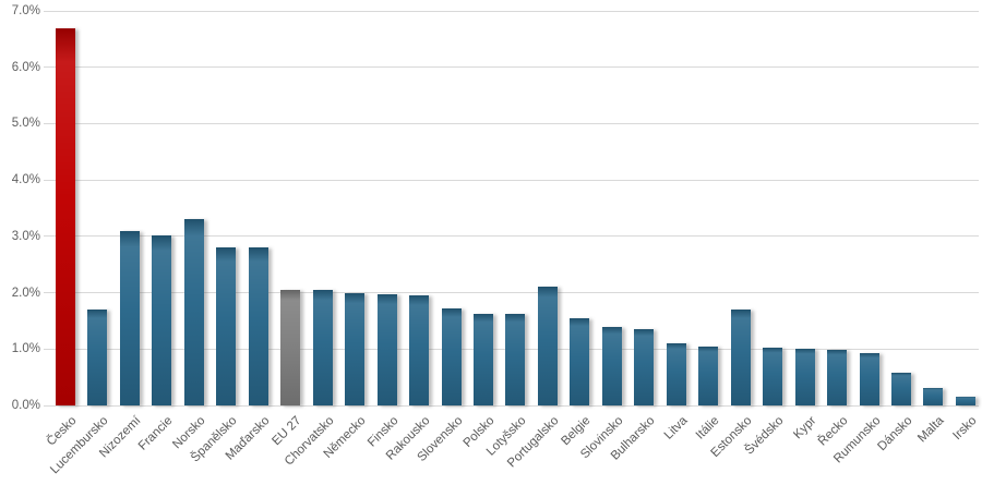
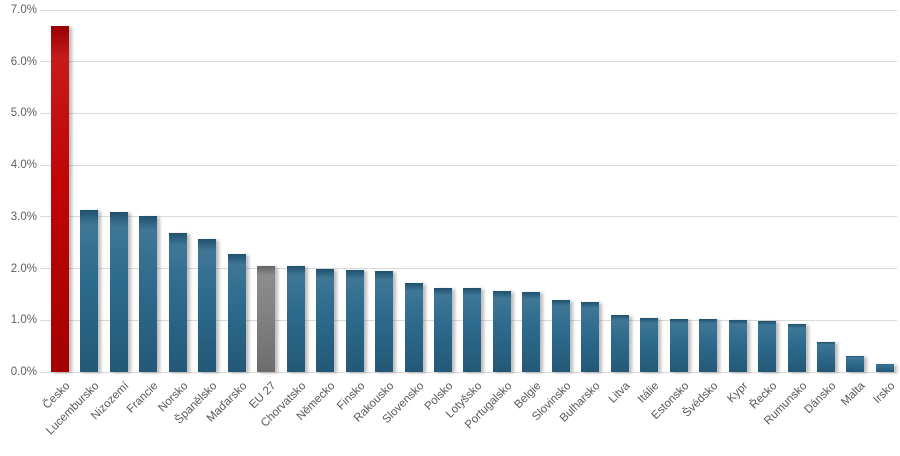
Lucembursko: 1.7% -> 3.1%
Norsko: 3.3% -> 2.7%
Španělsko: 2.8% -> 2.6%
Maďarsko: 2.8% -> 2.3%
Portugalsko: 2.1% -> 1.6%
Estonsko: 1.7% -> 1.0%
